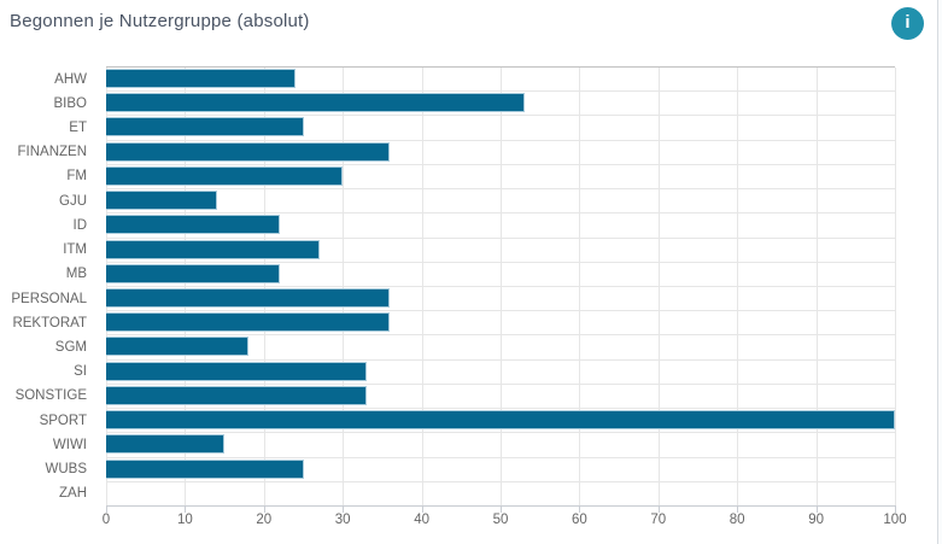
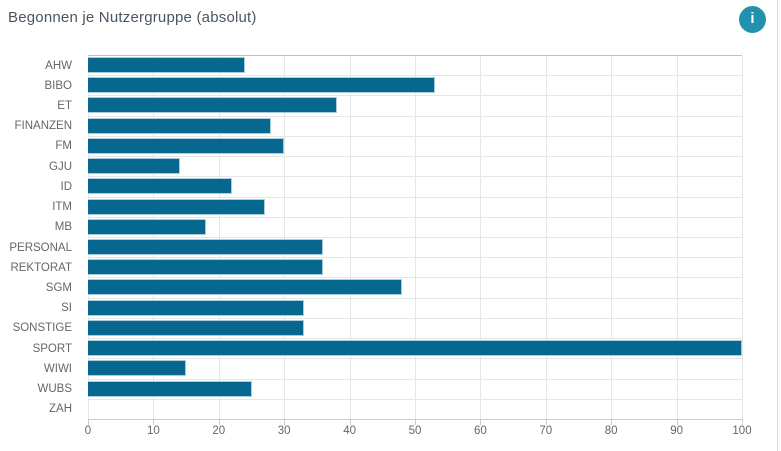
ET: 25 -> 38
FINANZEN: 36 -> 28
MB: 22 -> 18
SGM: 18 -> 48
